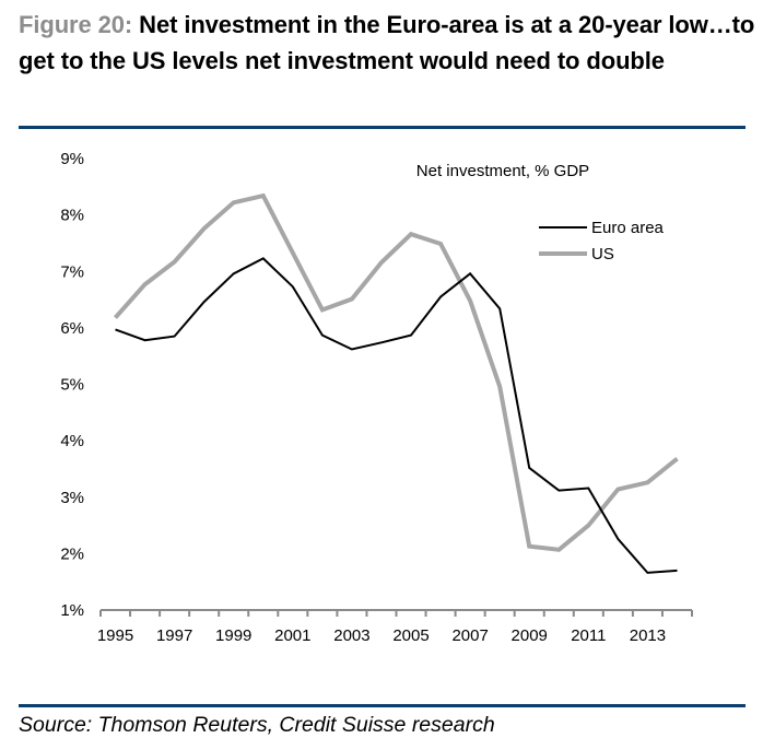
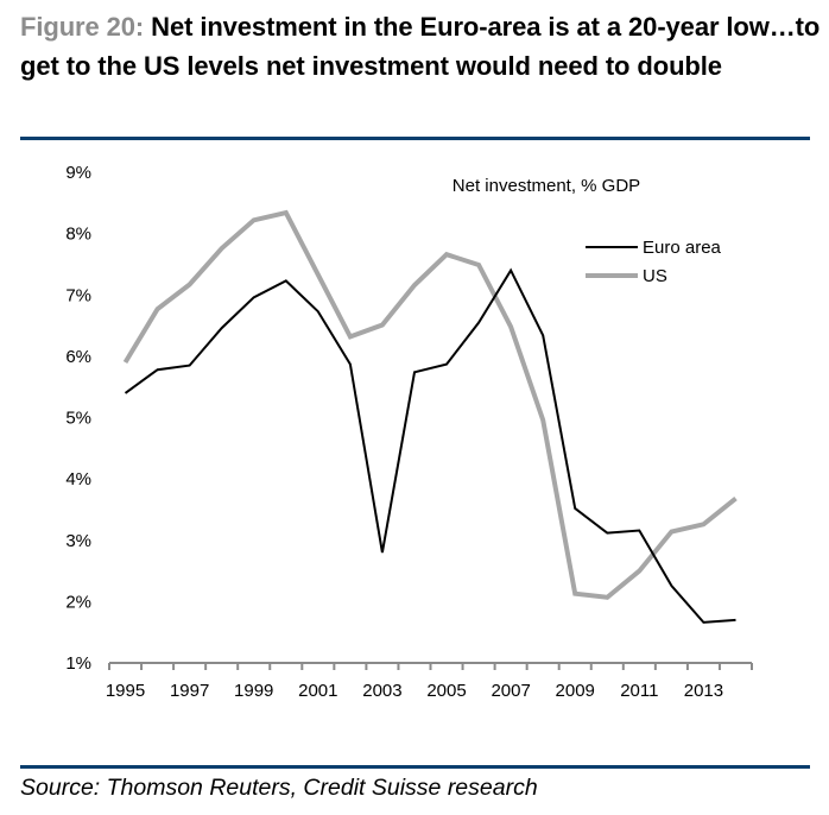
Euro area/1995: 6.0% -> 5.4%
US/1995: 6.2% -> 5.9%
Euro area/2003: 5.6% -> 2.8%
Euro area/2007: 7.0% -> 7.4%
